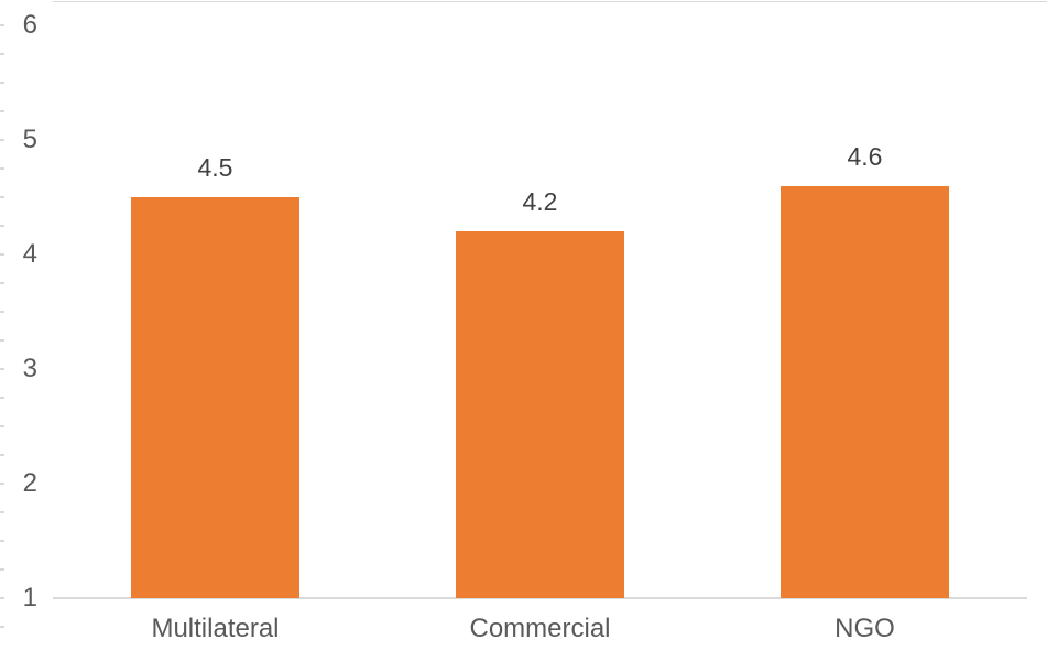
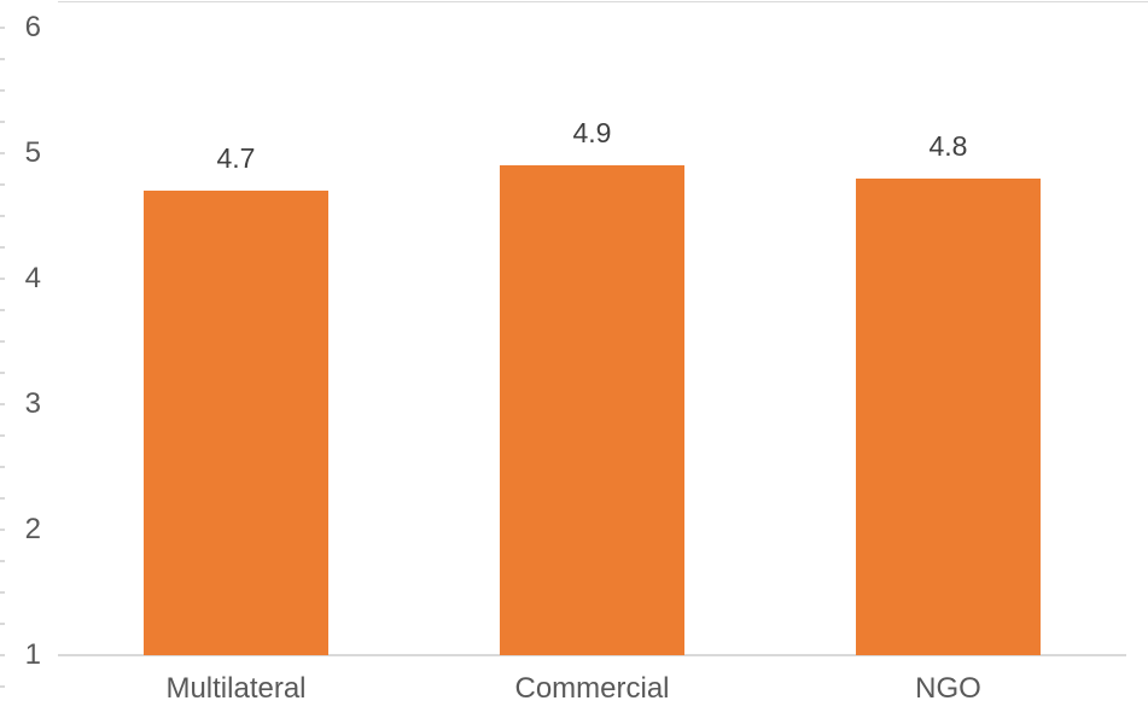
Multilateral: 4.5 -> 4.7
Commercial: 4.2 -> 4.9
NGO: 4.6 -> 4.8
